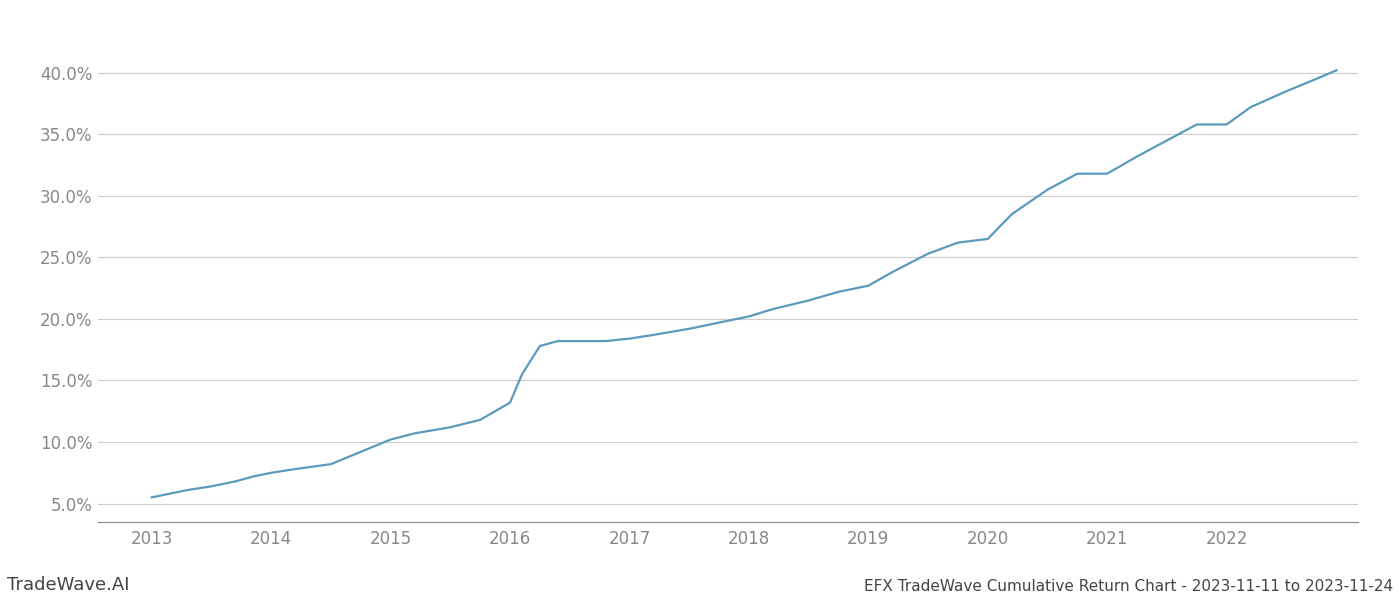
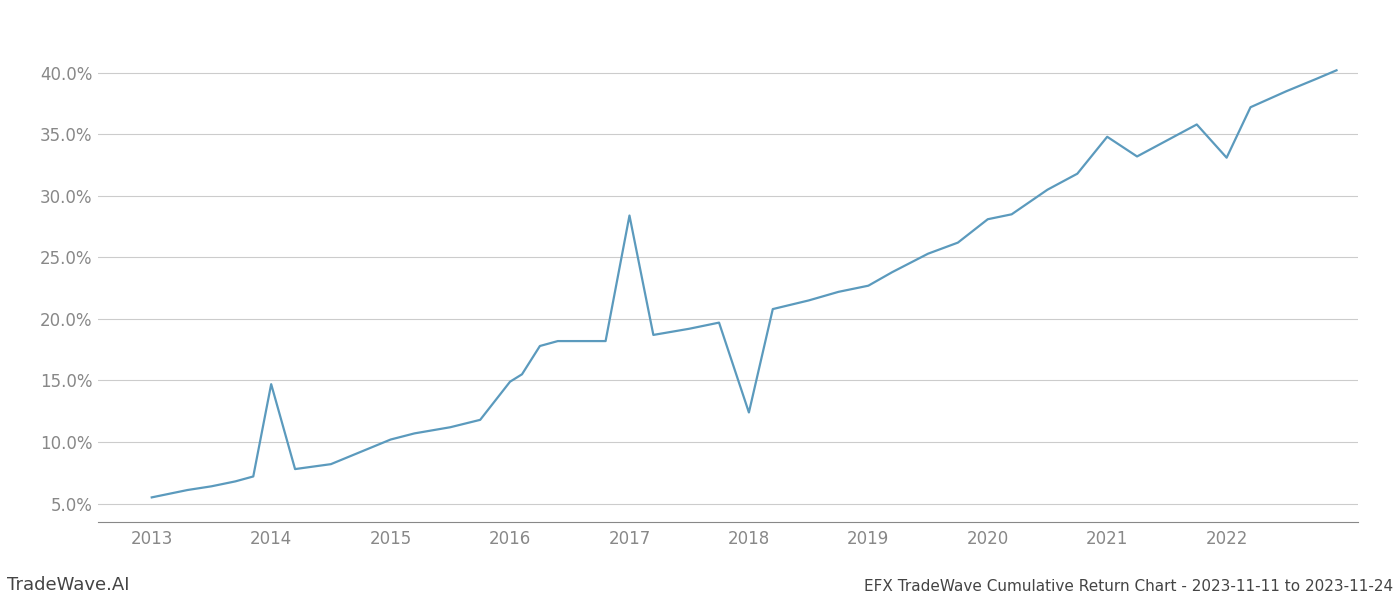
2014: 7.5% -> 14.7%
2016: 13.2% -> 14.9%
2017: 18.4% -> 28.4%
2018: 20.2% -> 12.4%
2020: 26.5% -> 28.1%
2021: 31.8% -> 34.8%
2022: 35.8% -> 33.1%
